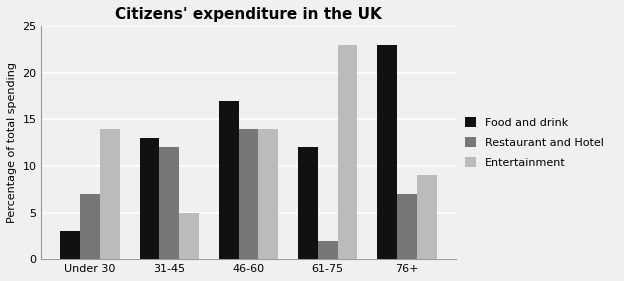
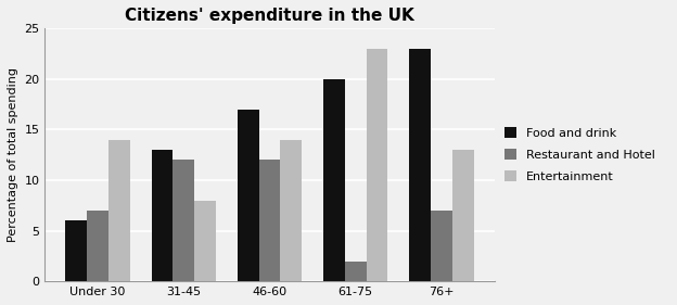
Food and drink/Under 30: 3 -> 6
Entertainment/31-45: 5 -> 8
Restaurant and Hotel/46-60: 14 -> 12
Food and drink/61-75: 12 -> 20
Entertainment/76+: 9 -> 13
